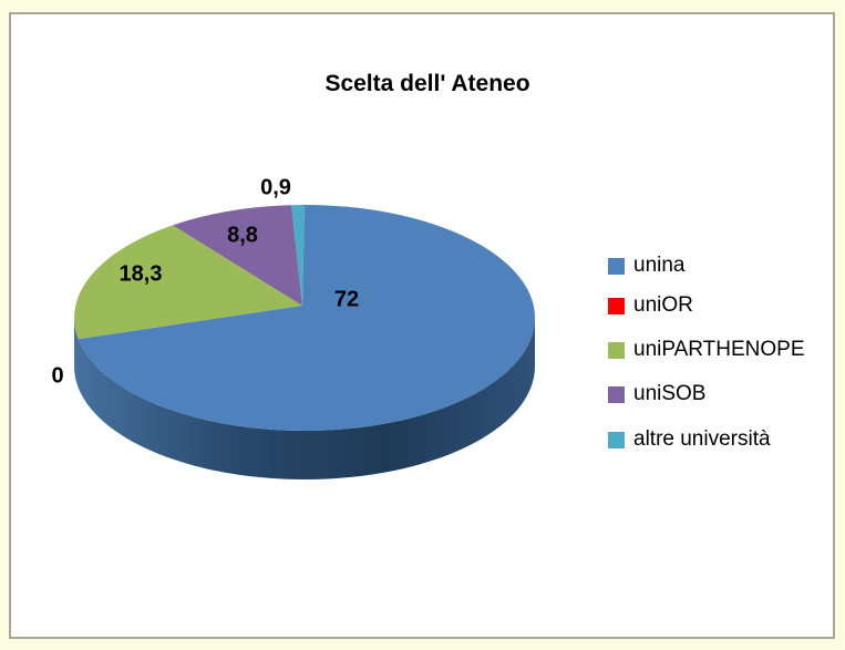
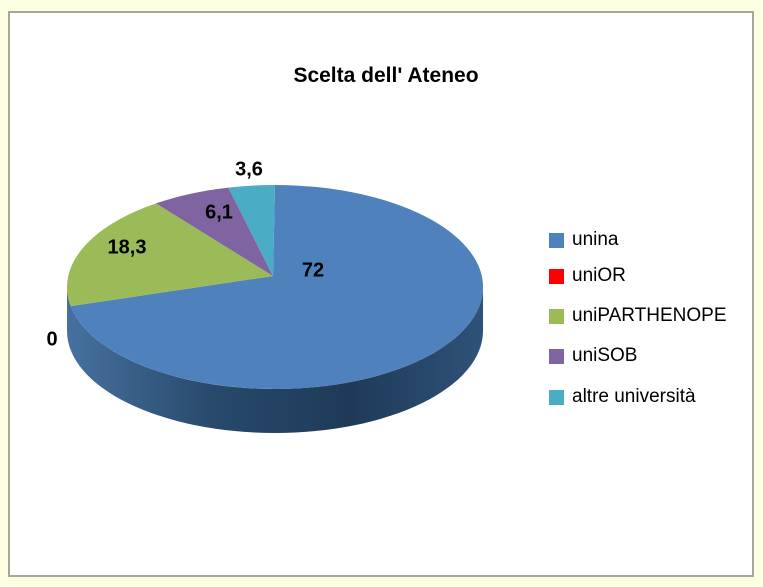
uniSOB: 8,8 -> 6,1
altre università: 0,9 -> 3,6
